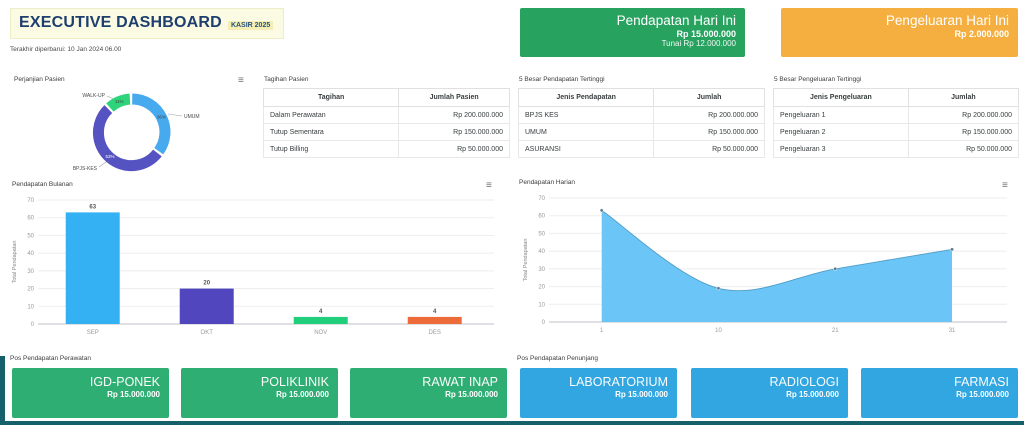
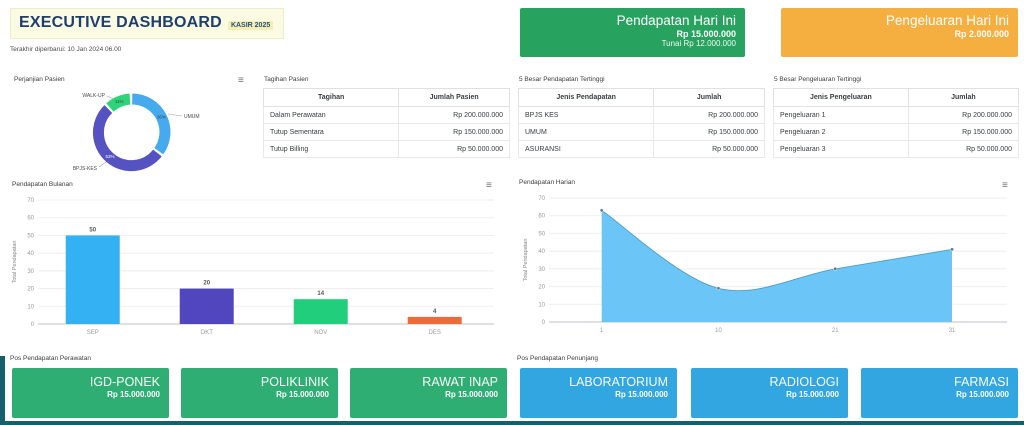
Pendapatan Bulanan/SEP: 63 -> 50
Pendapatan Bulanan/NOV: 4 -> 14
